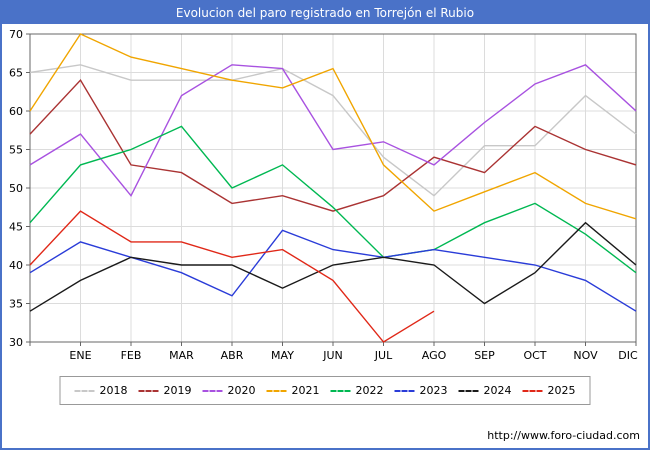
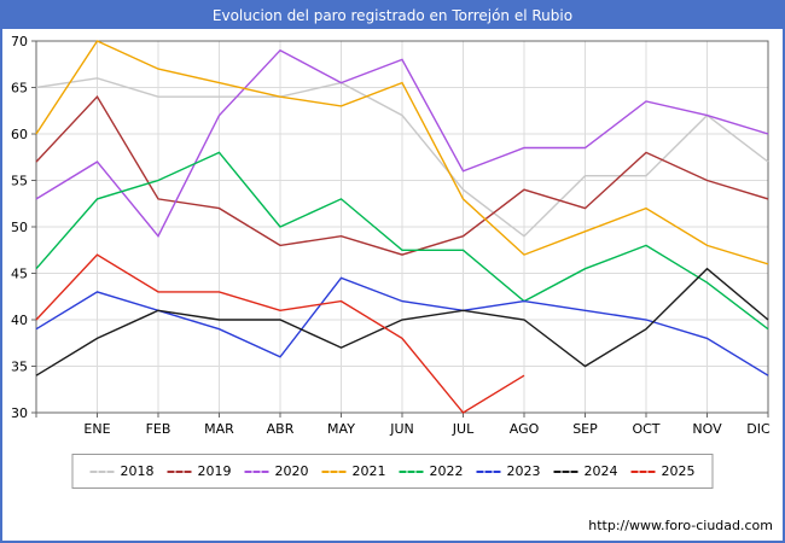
2020/ABR: 66 -> 69
2020/JUN: 55 -> 68
2022/JUL: 41 -> 48
2020/AGO: 53 -> 58
2020/NOV: 66 -> 62
